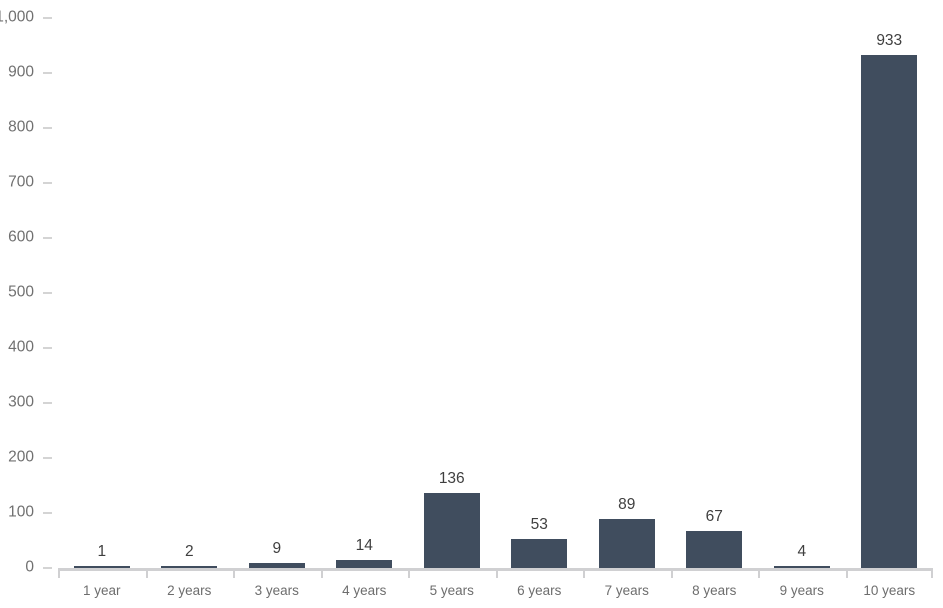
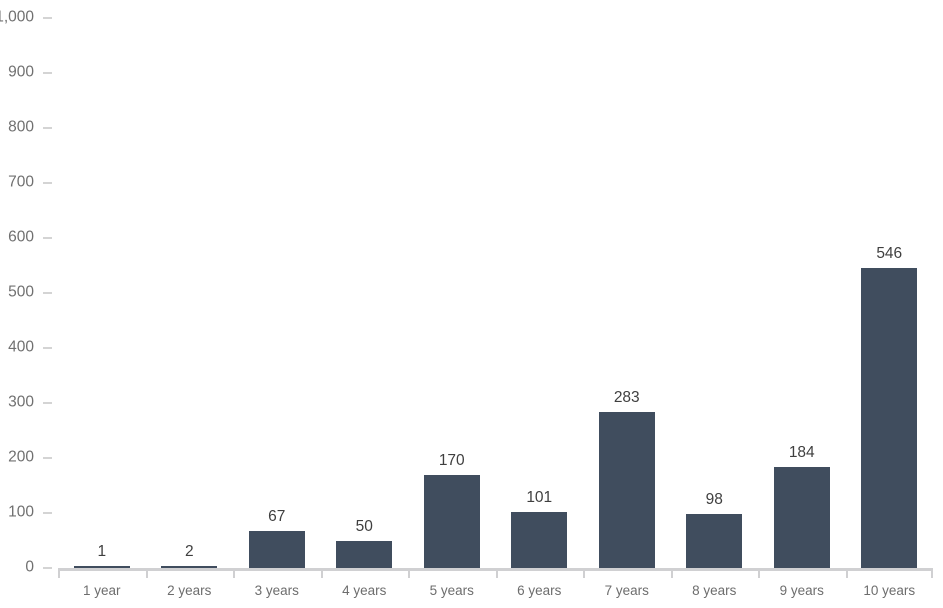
3 years: 9 -> 67
4 years: 14 -> 50
5 years: 136 -> 170
6 years: 53 -> 101
7 years: 89 -> 283
8 years: 67 -> 98
9 years: 4 -> 184
10 years: 933 -> 546
